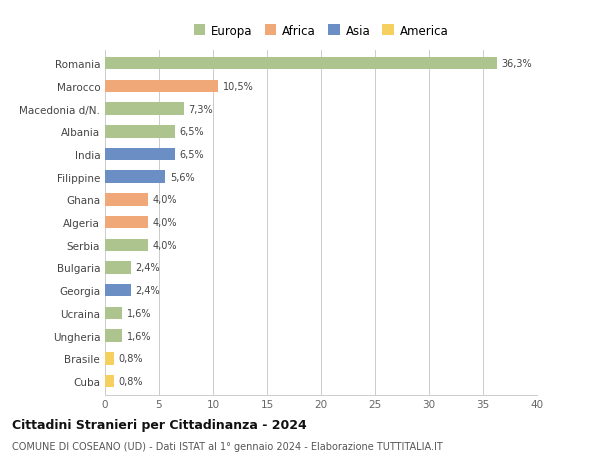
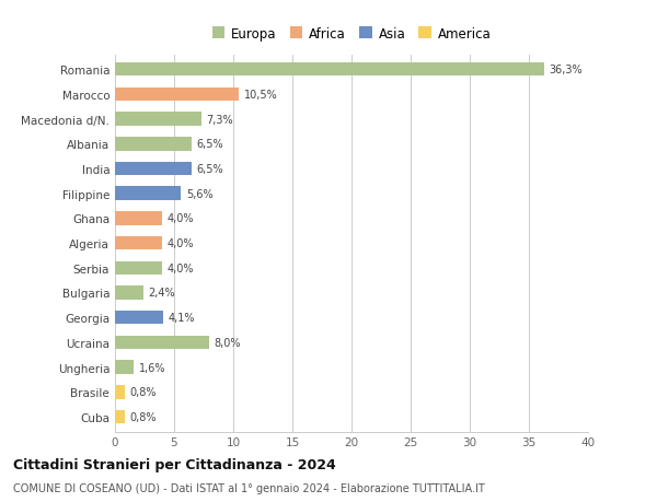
Georgia: 2,4% -> 4,1%
Ucraina: 1,6% -> 8,0%
